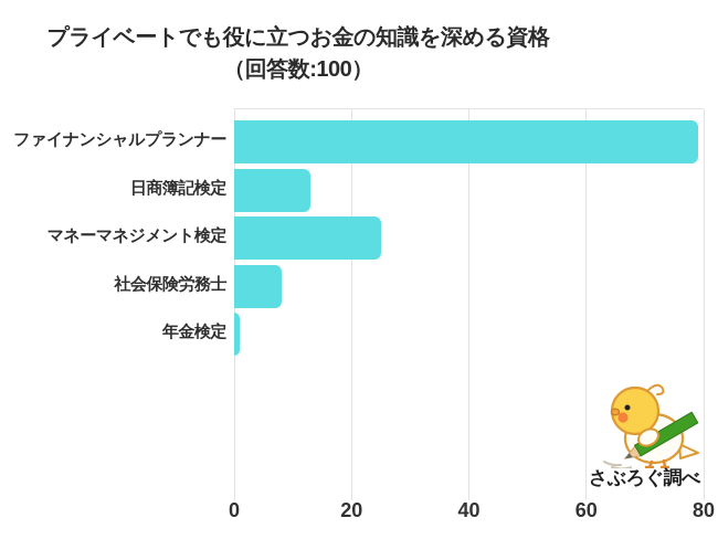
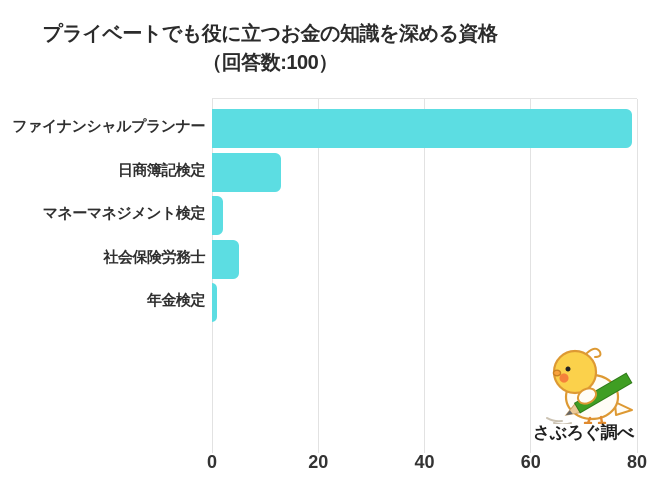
マネーマネジメント検定: 25 -> 2
社会保険労務士: 8 -> 5
